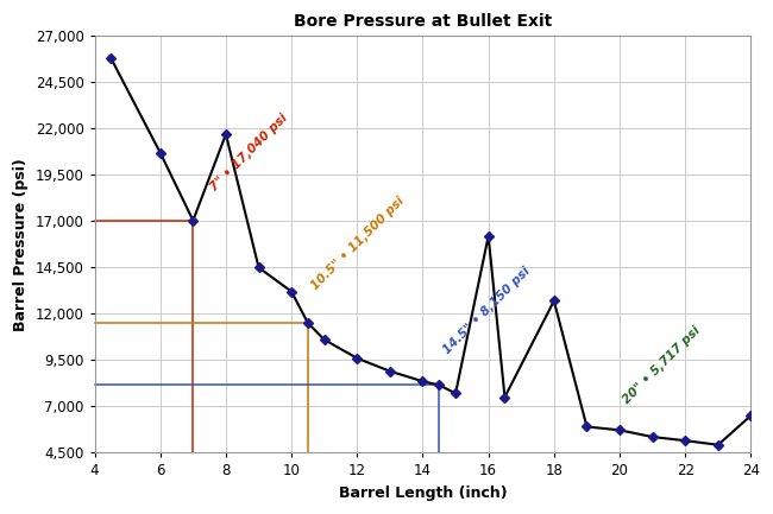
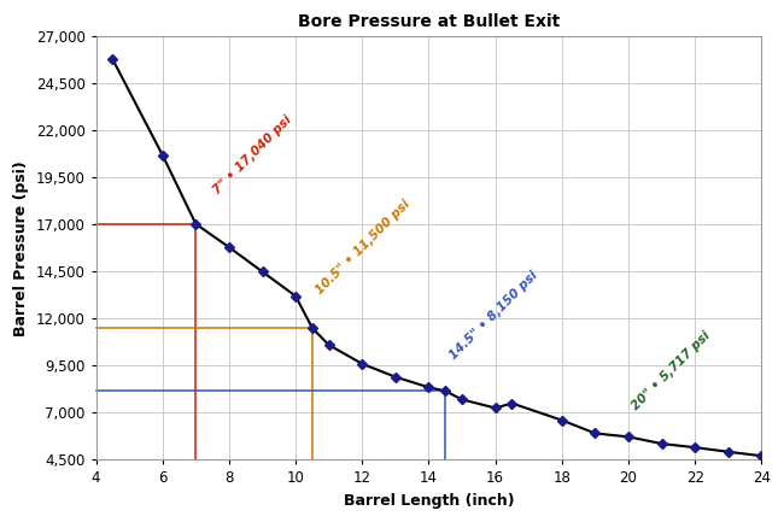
8: 21,700 -> 15,800
16: 16,200 -> 7,200
18: 12,700 -> 6,600
24: 6,500 -> 4,700
